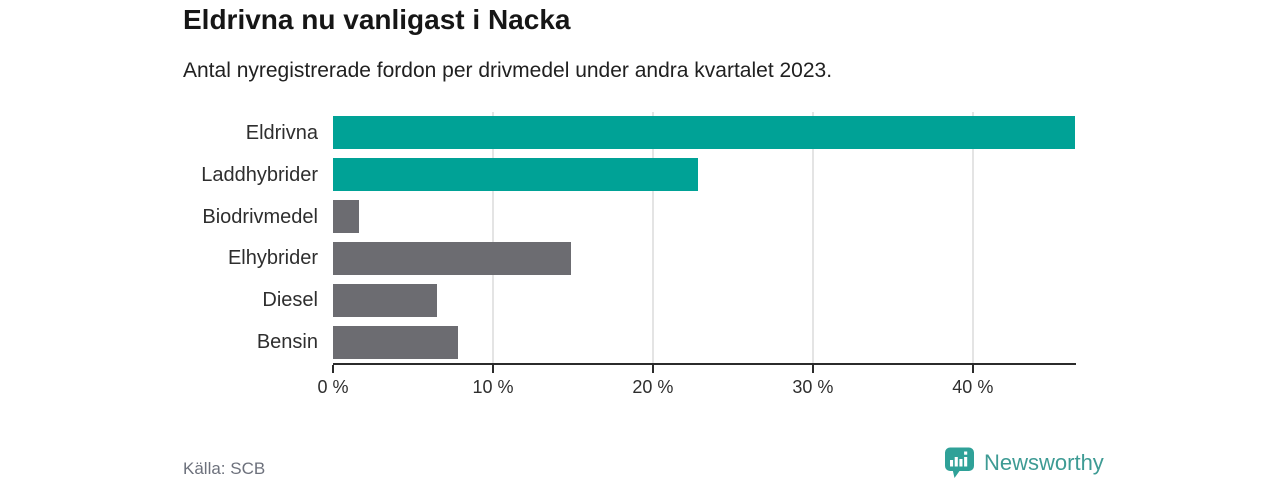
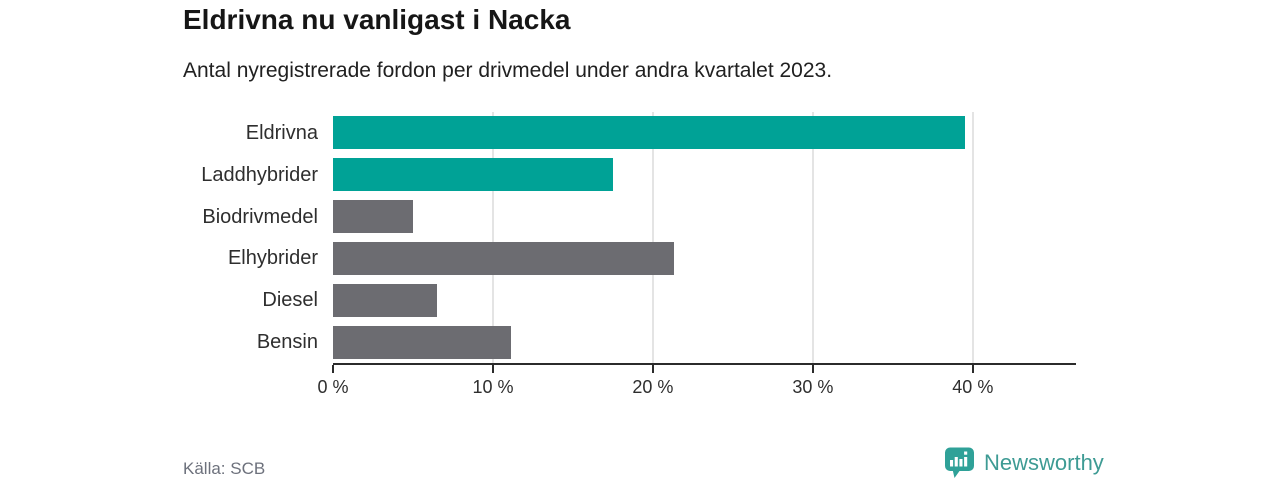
Eldrivna: 46.4% -> 39.5%
Laddhybrider: 22.8% -> 17.5%
Biodrivmedel: 1.6% -> 5.0%
Elhybrider: 14.9% -> 21.3%
Bensin: 7.8% -> 11.1%
